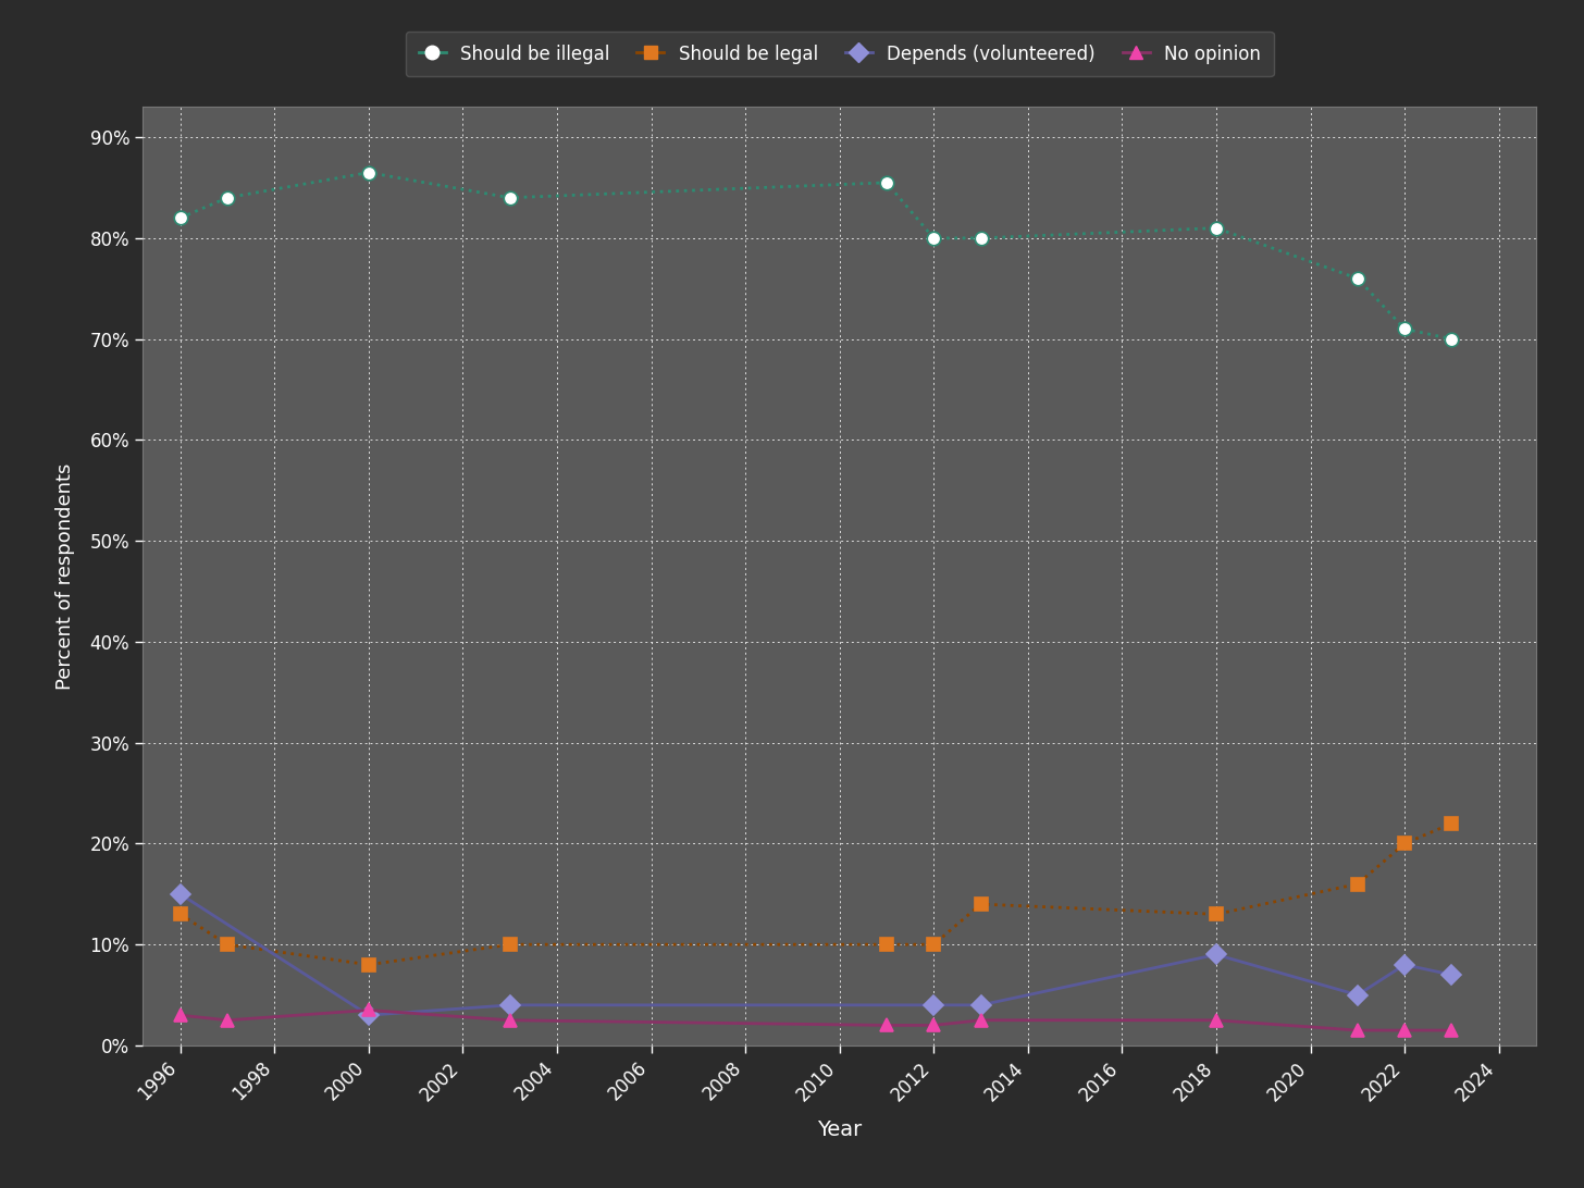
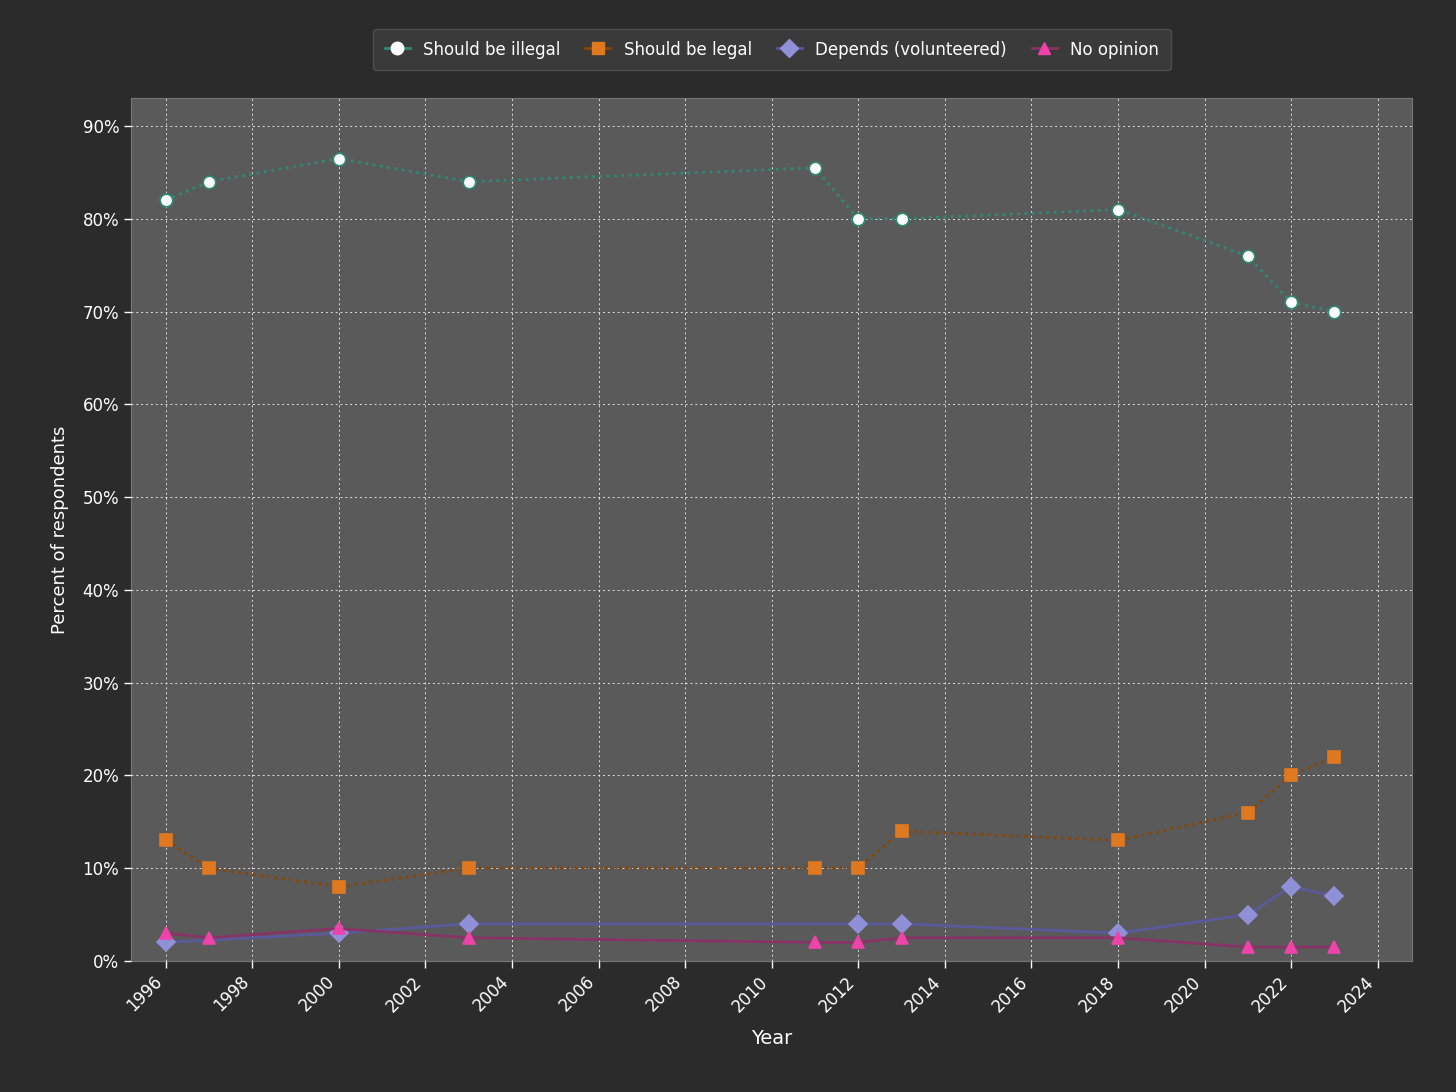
Depends (volunteered)/1996: 15% -> 2%
Depends (volunteered)/2018: 9% -> 3%
